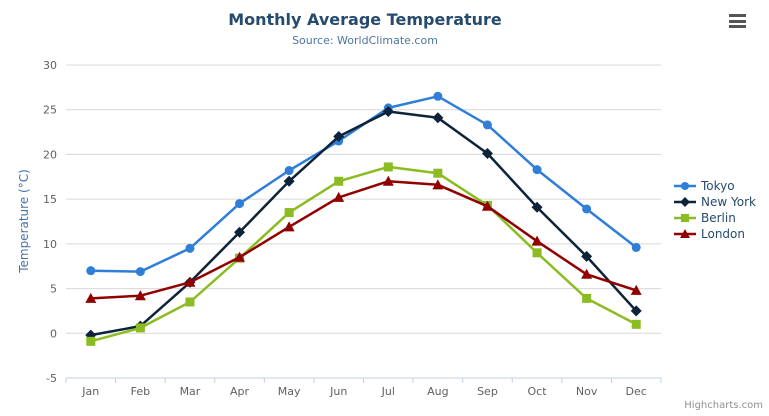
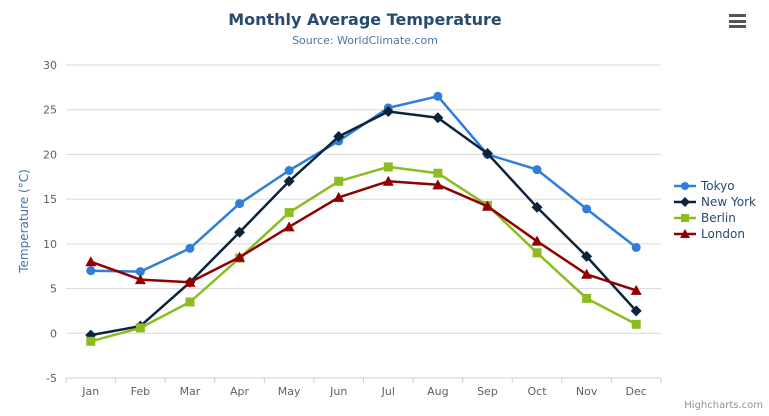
London/Jan: 4 -> 8
London/Feb: 4 -> 6
Tokyo/Sep: 23 -> 20
